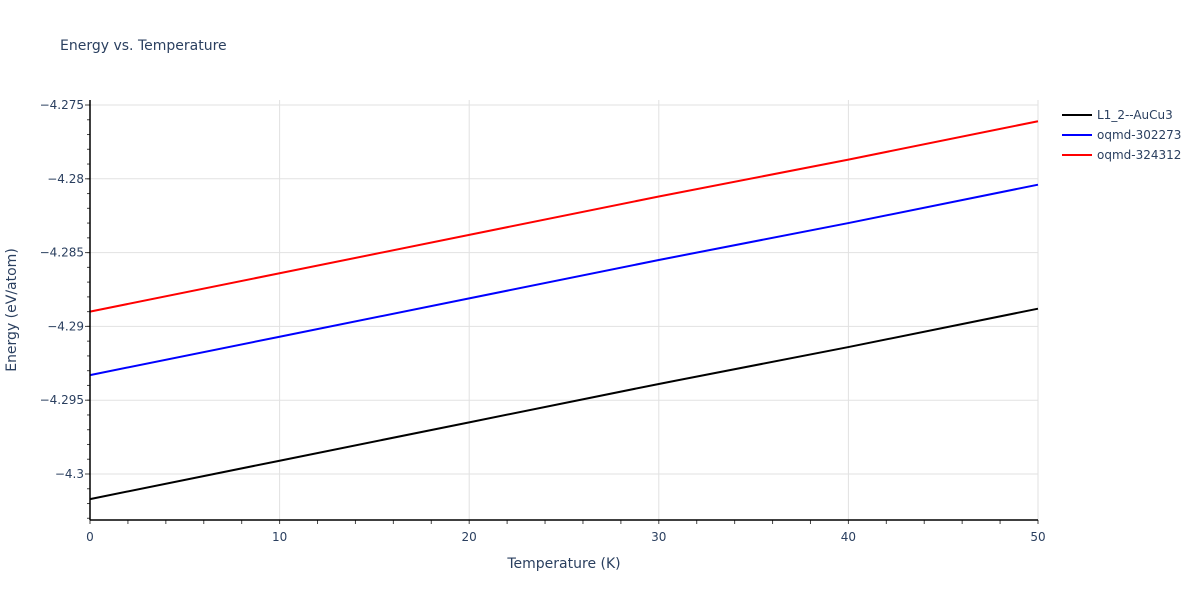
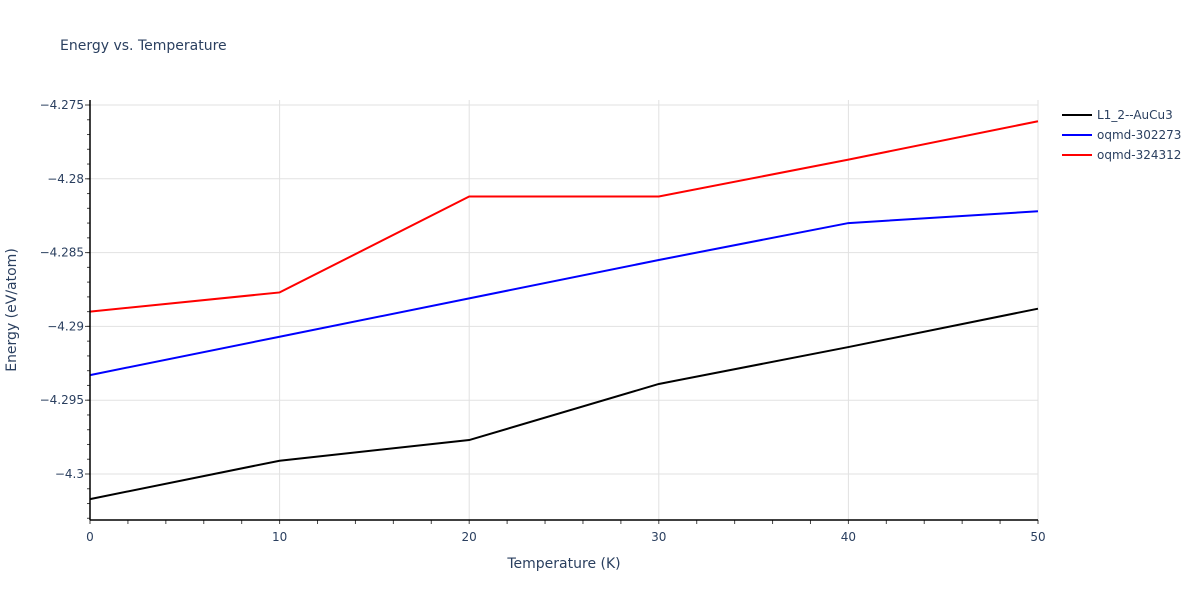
oqmd-324312/10: -4.2864 -> -4.2877
L1_2--AuCu3/20: -4.2965 -> -4.2977
oqmd-324312/20: -4.2838 -> -4.2812
oqmd-302273/50: -4.2804 -> -4.2822
